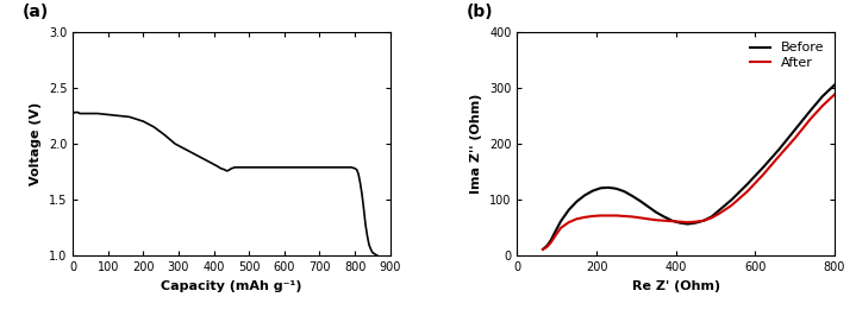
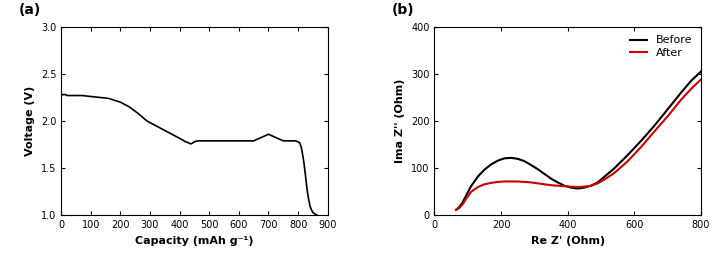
700: 1.79 -> 1.86
